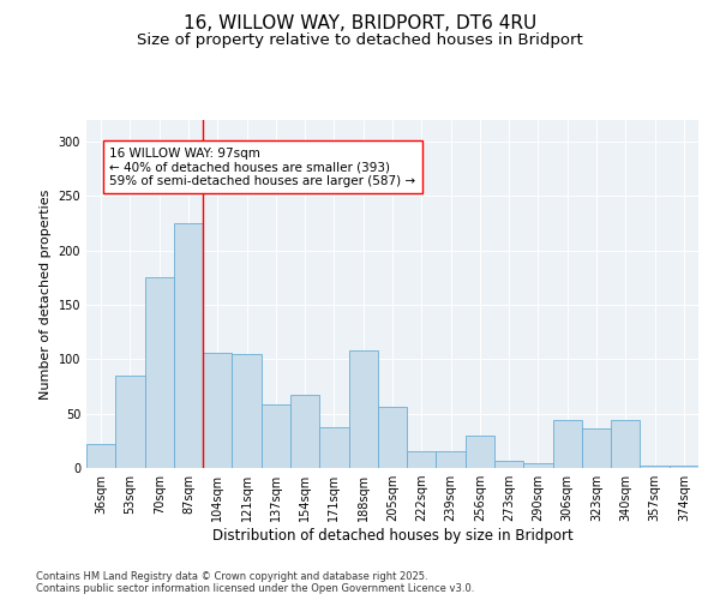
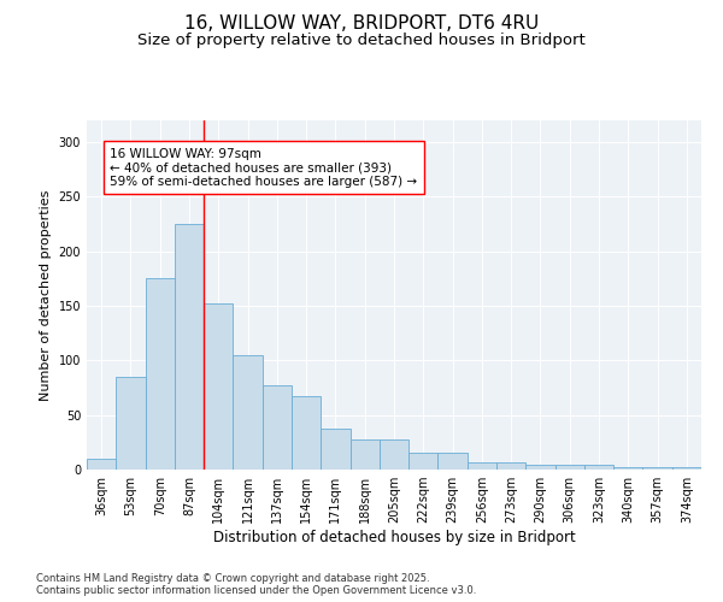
36sqm: 22 -> 10
104sqm: 106 -> 152
137sqm: 58 -> 77
188sqm: 108 -> 28
205sqm: 56 -> 28
256sqm: 30 -> 7
306sqm: 44 -> 4
323sqm: 36 -> 4
340sqm: 44 -> 2
